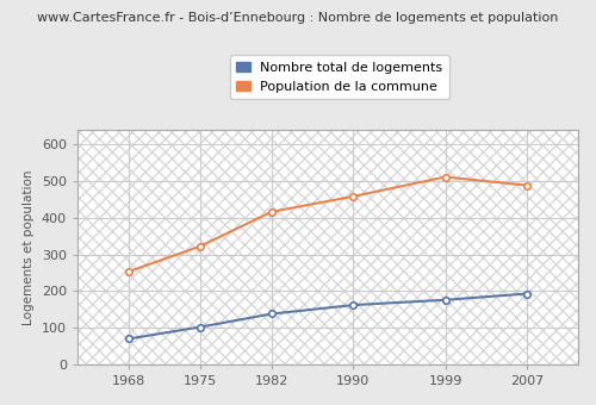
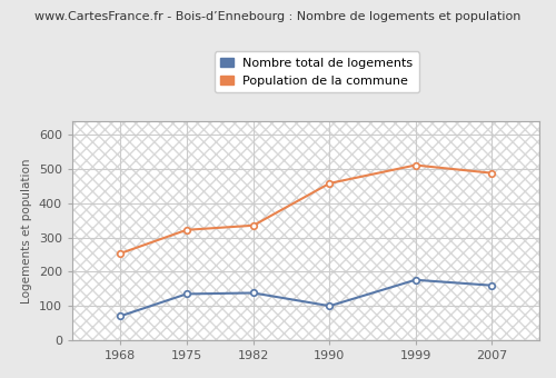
Nombre total de logements/1975: 102 -> 135
Population de la commune/1982: 416 -> 335
Nombre total de logements/1990: 162 -> 100
Nombre total de logements/2007: 193 -> 160
